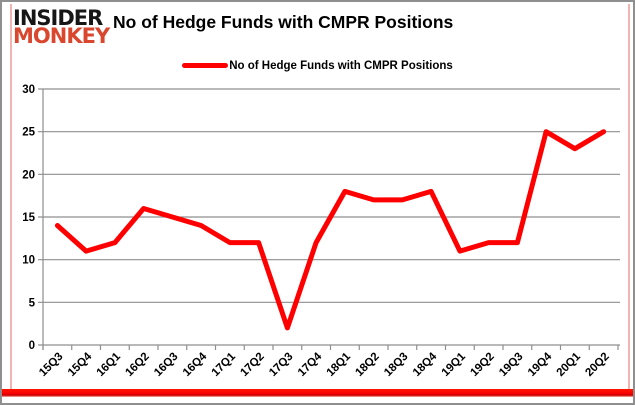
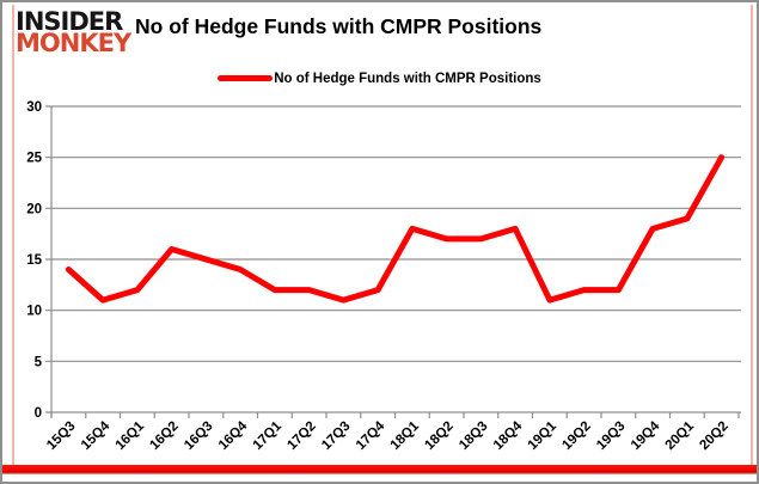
17Q3: 2 -> 11
19Q4: 25 -> 18
20Q1: 23 -> 19
